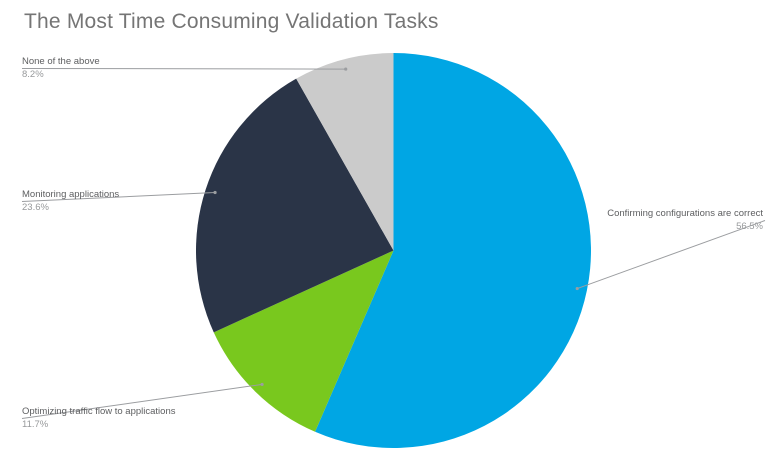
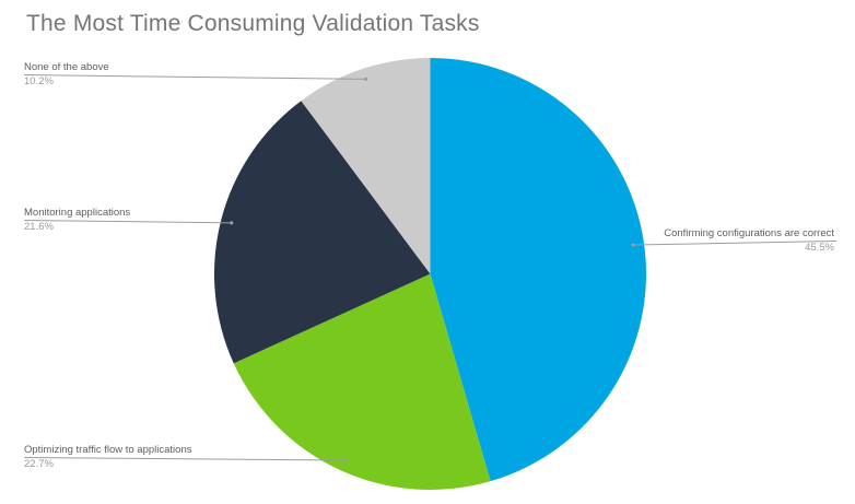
Confirming configurations are correct: 56.5% -> 45.5%
Optimizing traffic flow to applications: 11.7% -> 22.7%
Monitoring applications: 23.6% -> 21.6%
None of the above: 8.2% -> 10.2%
